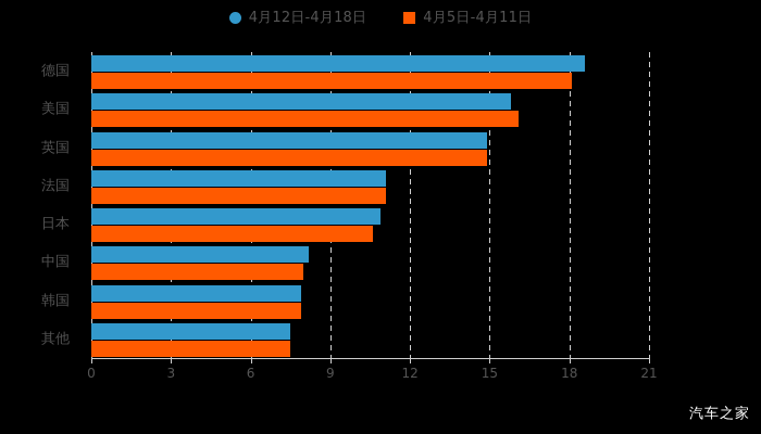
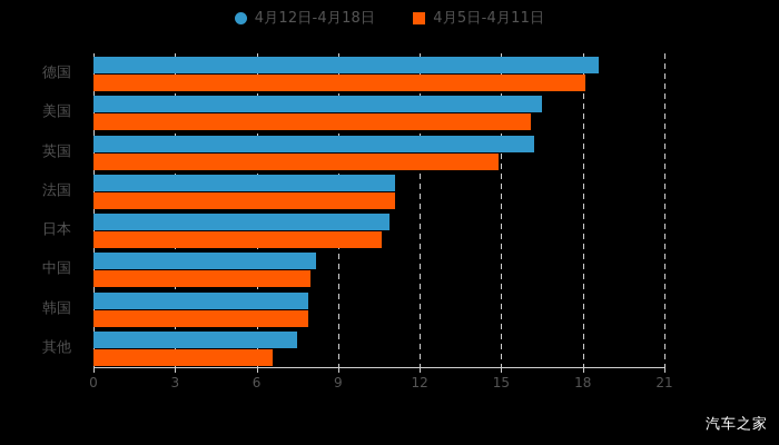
4月12日-4月18日/美国: 15.8 -> 16.5
4月12日-4月18日/英国: 14.9 -> 16.2
4月5日-4月11日/其他: 7.5 -> 6.6
